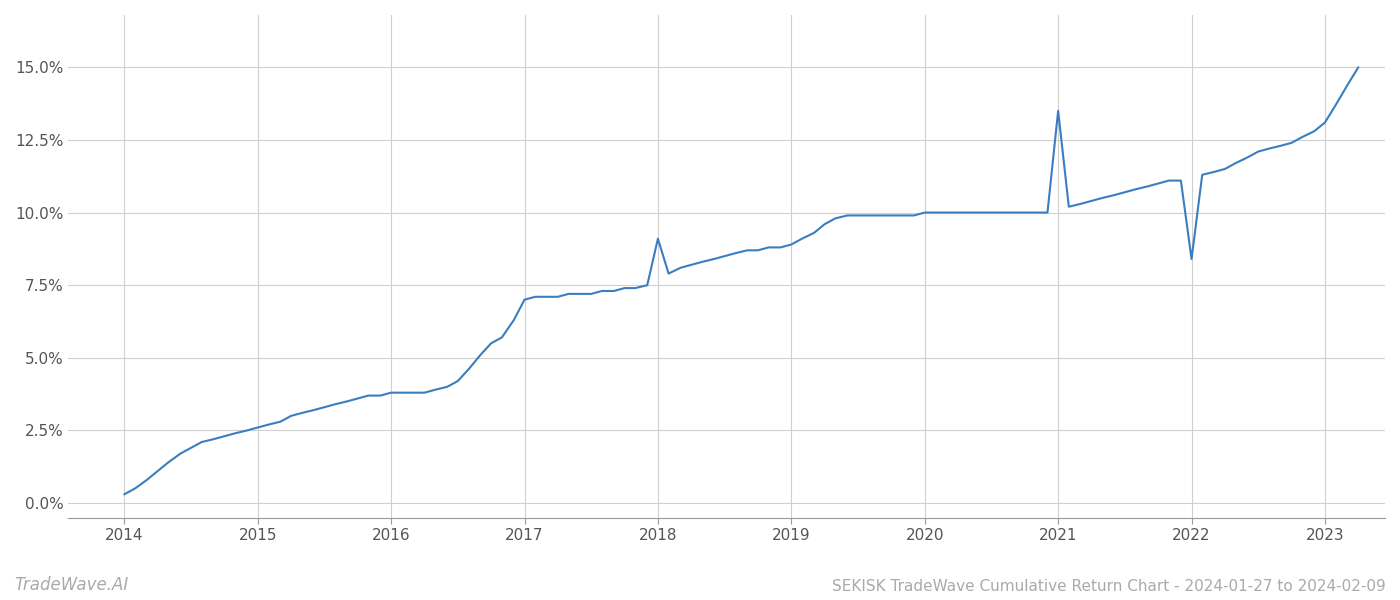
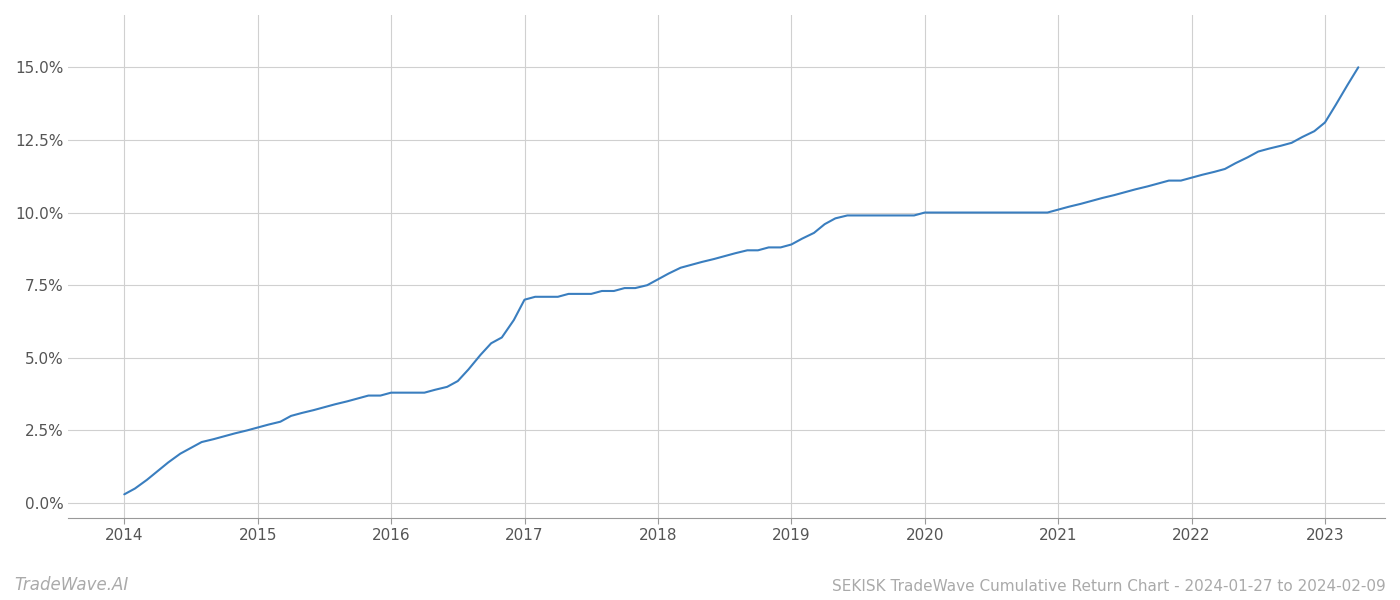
2018: 9.1% -> 7.7%
2021: 13.5% -> 10.1%
2022: 8.4% -> 11.2%
